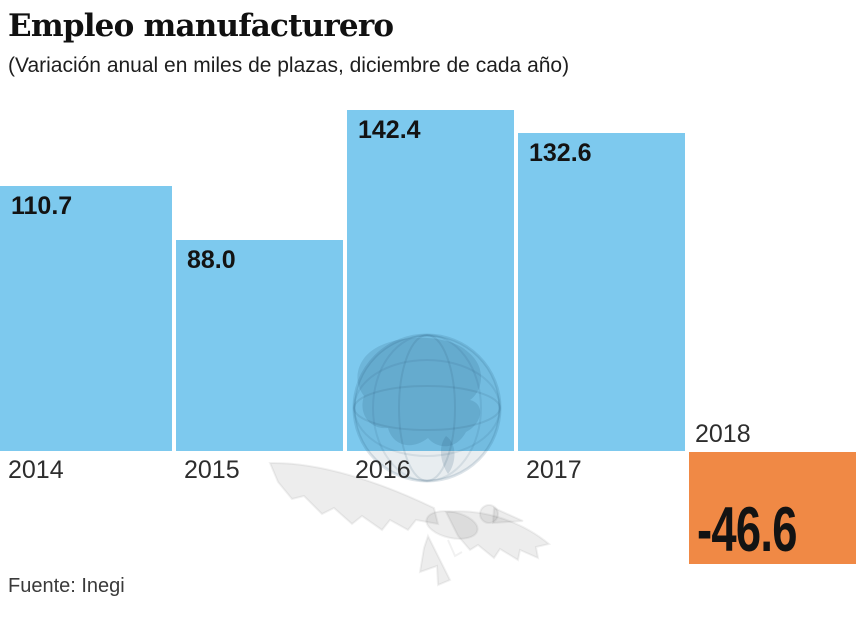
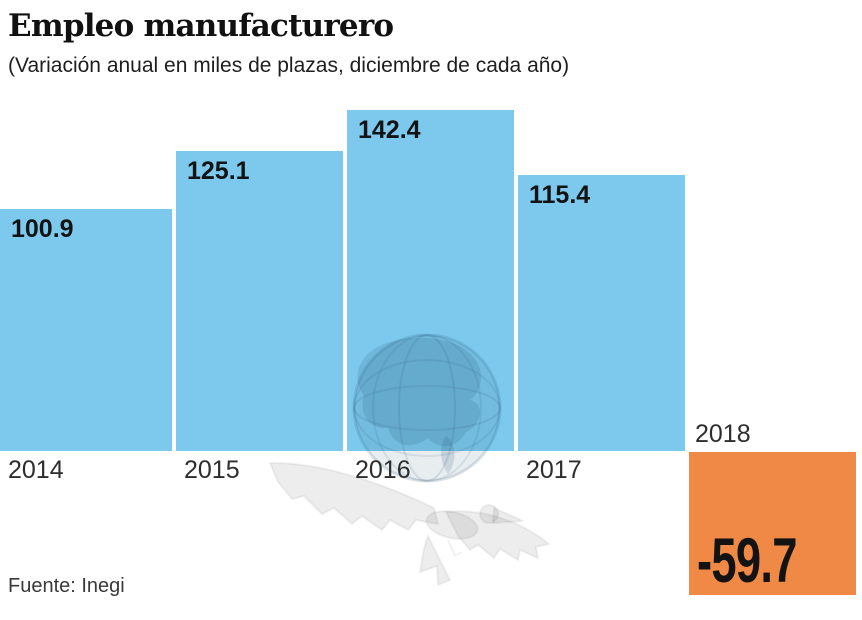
2014: 110.7 -> 100.9
2015: 88.0 -> 125.1
2017: 132.6 -> 115.4
2018: -46.6 -> -59.7
